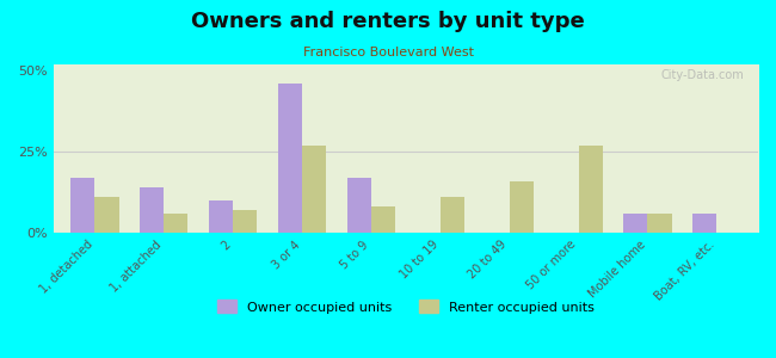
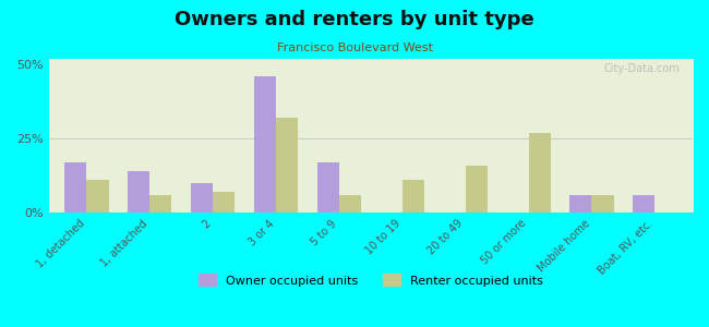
Renter occupied units/3 or 4: 27% -> 32%
Renter occupied units/5 to 9: 8% -> 6%
